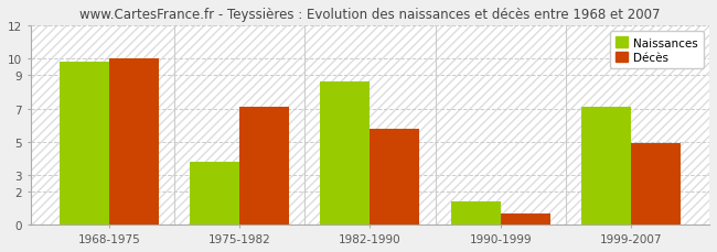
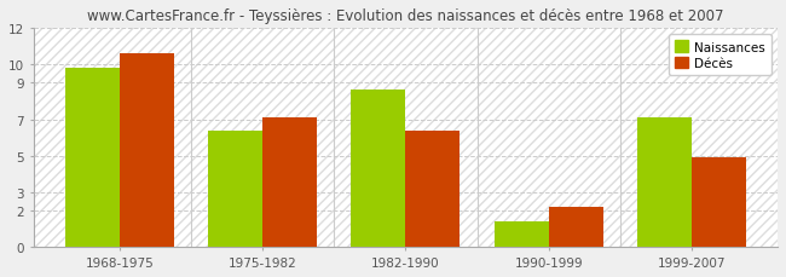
Décès/1968-1975: 10.0 -> 10.6
Naissances/1975-1982: 3.8 -> 6.4
Décès/1982-1990: 5.8 -> 6.4
Décès/1990-1999: 0.7 -> 2.2
